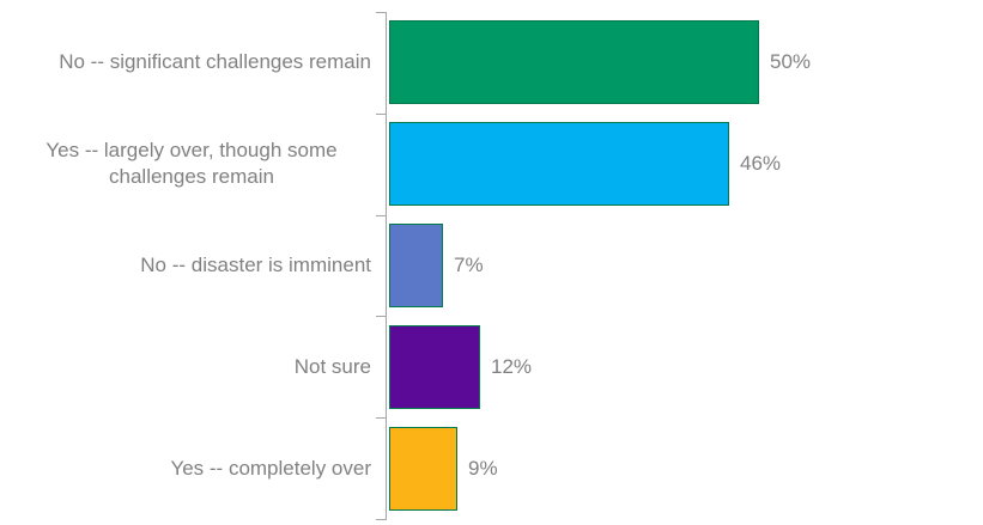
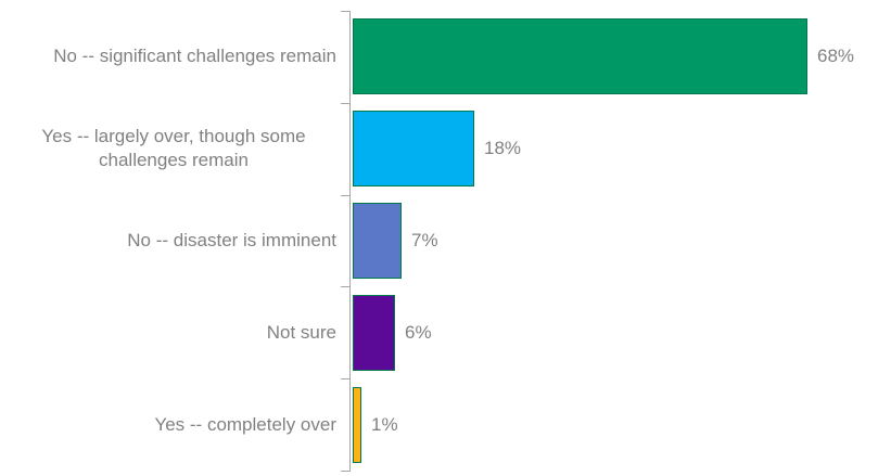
No -- significant challenges remain: 50% -> 68%
Yes -- largely over, though some challenges remain: 46% -> 18%
Not sure: 12% -> 6%
Yes -- completely over: 9% -> 1%
